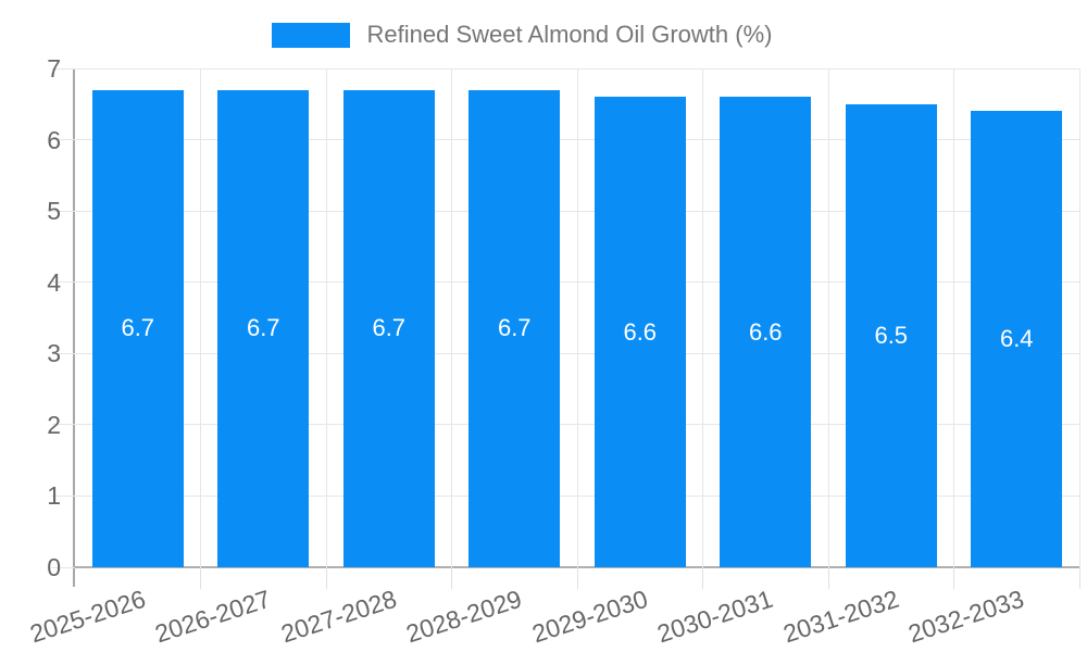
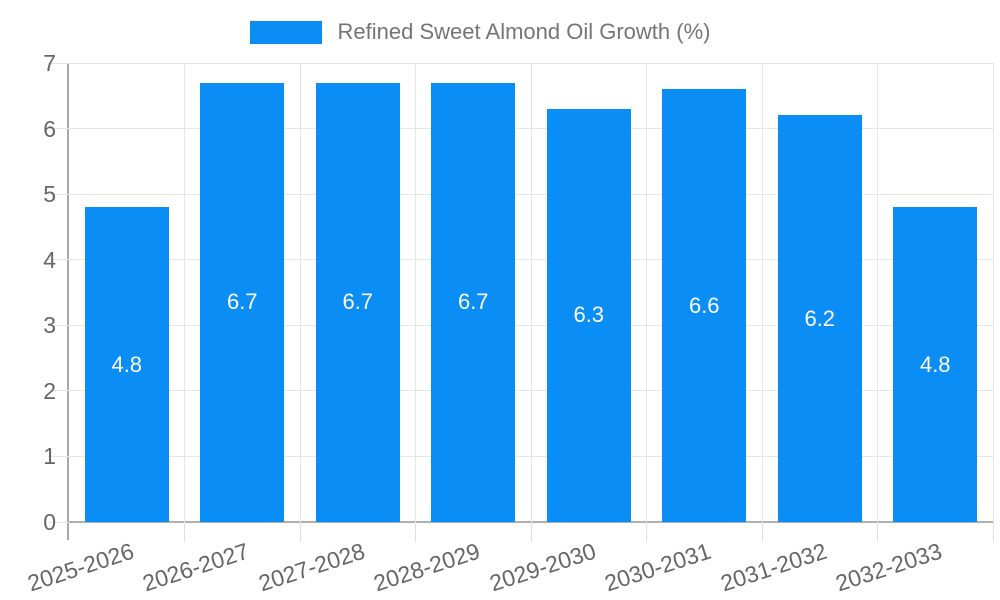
2025-2026: 6.7 -> 4.8
2029-2030: 6.6 -> 6.3
2031-2032: 6.5 -> 6.2
2032-2033: 6.4 -> 4.8
